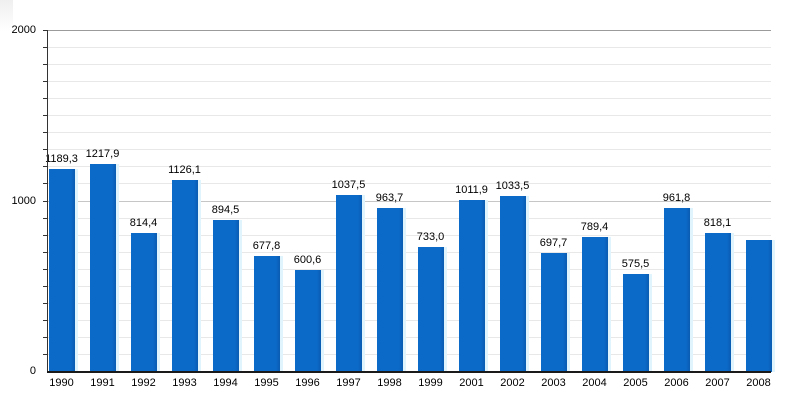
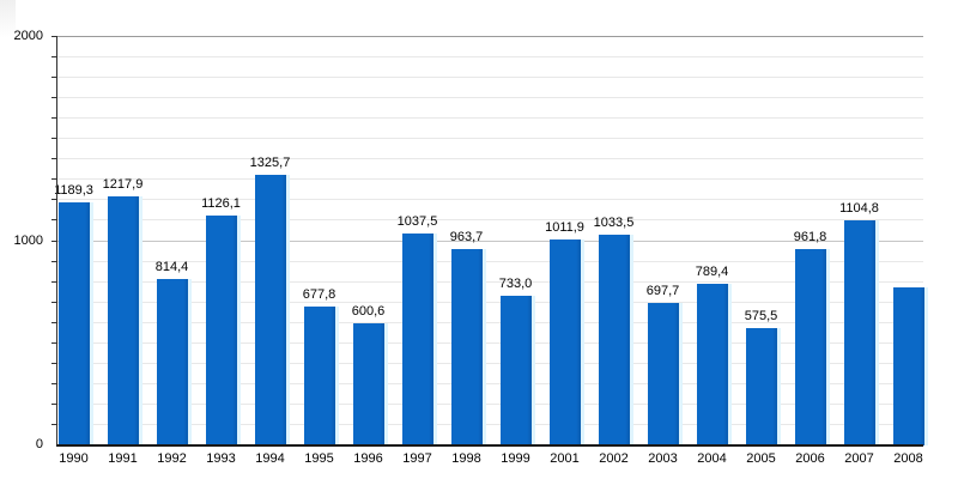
1994: 894,5 -> 1325,7
2007: 818,1 -> 1104,8
